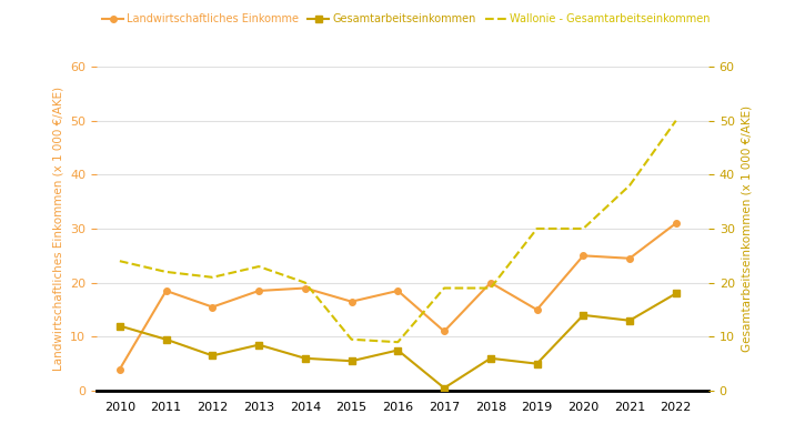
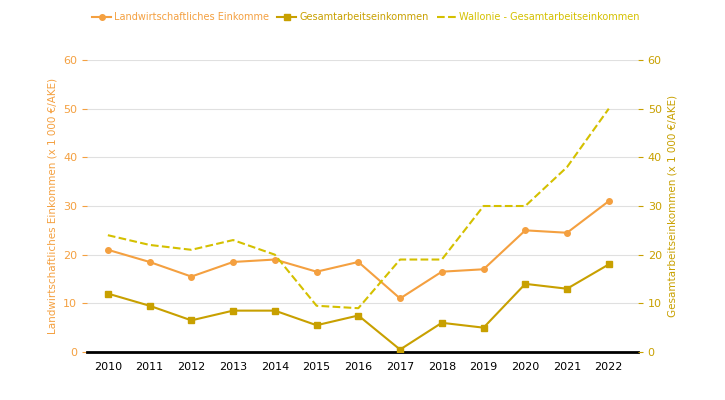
Landwirtschaftliches Einkomme/2010: 4.0 -> 21.0
Gesamtarbeitseinkommen/2014: 6.0 -> 8.5
Landwirtschaftliches Einkomme/2018: 20.0 -> 16.5
Landwirtschaftliches Einkomme/2019: 15.0 -> 17.0
